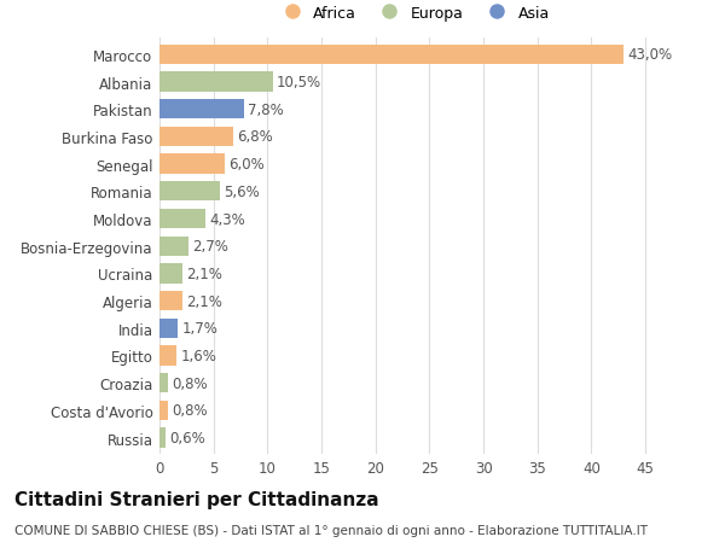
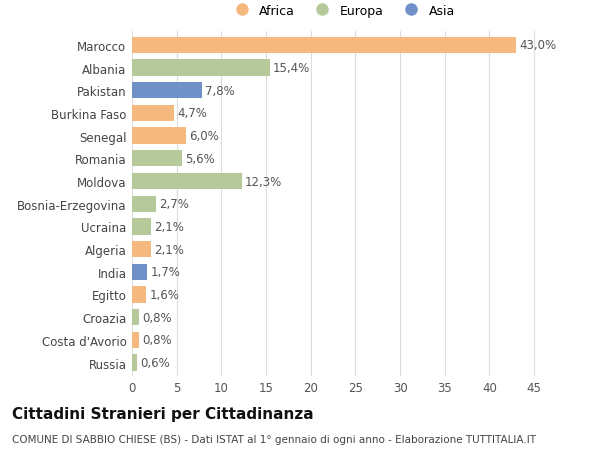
Albania: 10,5% -> 15,4%
Burkina Faso: 6,8% -> 4,7%
Moldova: 4,3% -> 12,3%
